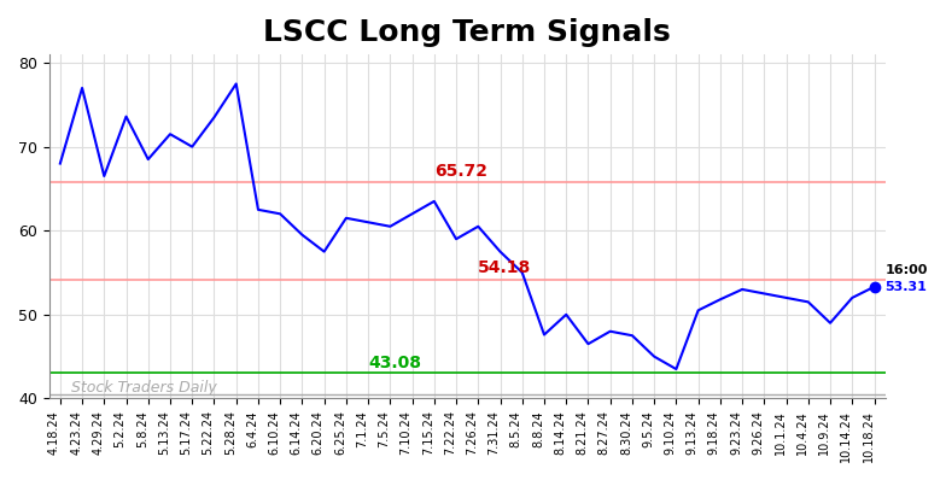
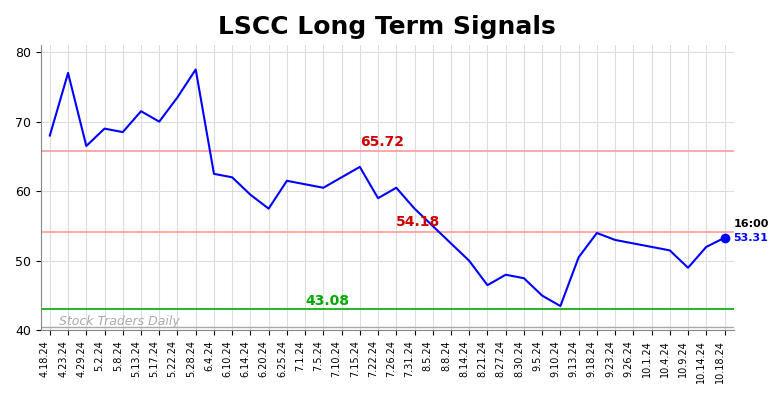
5.2.24: 73.6 -> 69.0
8.8.24: 47.6 -> 52.5
9.18.24: 51.8 -> 54.0
